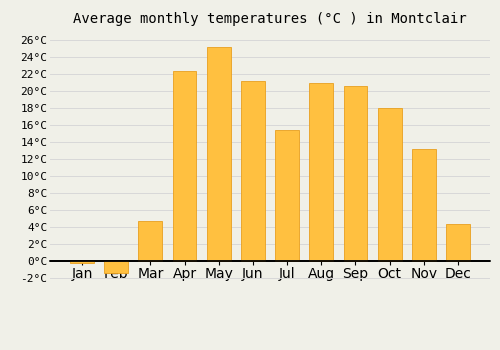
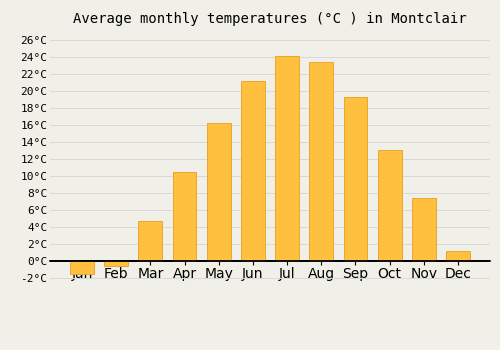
Jan: -0.2°C -> -1.5°C
Feb: -1.4°C -> -0.5°C
Apr: 22.4°C -> 10.5°C
May: 25.2°C -> 16.2°C
Jul: 15.4°C -> 24.1°C
Aug: 21.0°C -> 23.4°C
Sep: 20.6°C -> 19.3°C
Oct: 18.0°C -> 13.1°C
Nov: 13.2°C -> 7.5°C
Dec: 4.4°C -> 1.2°C
